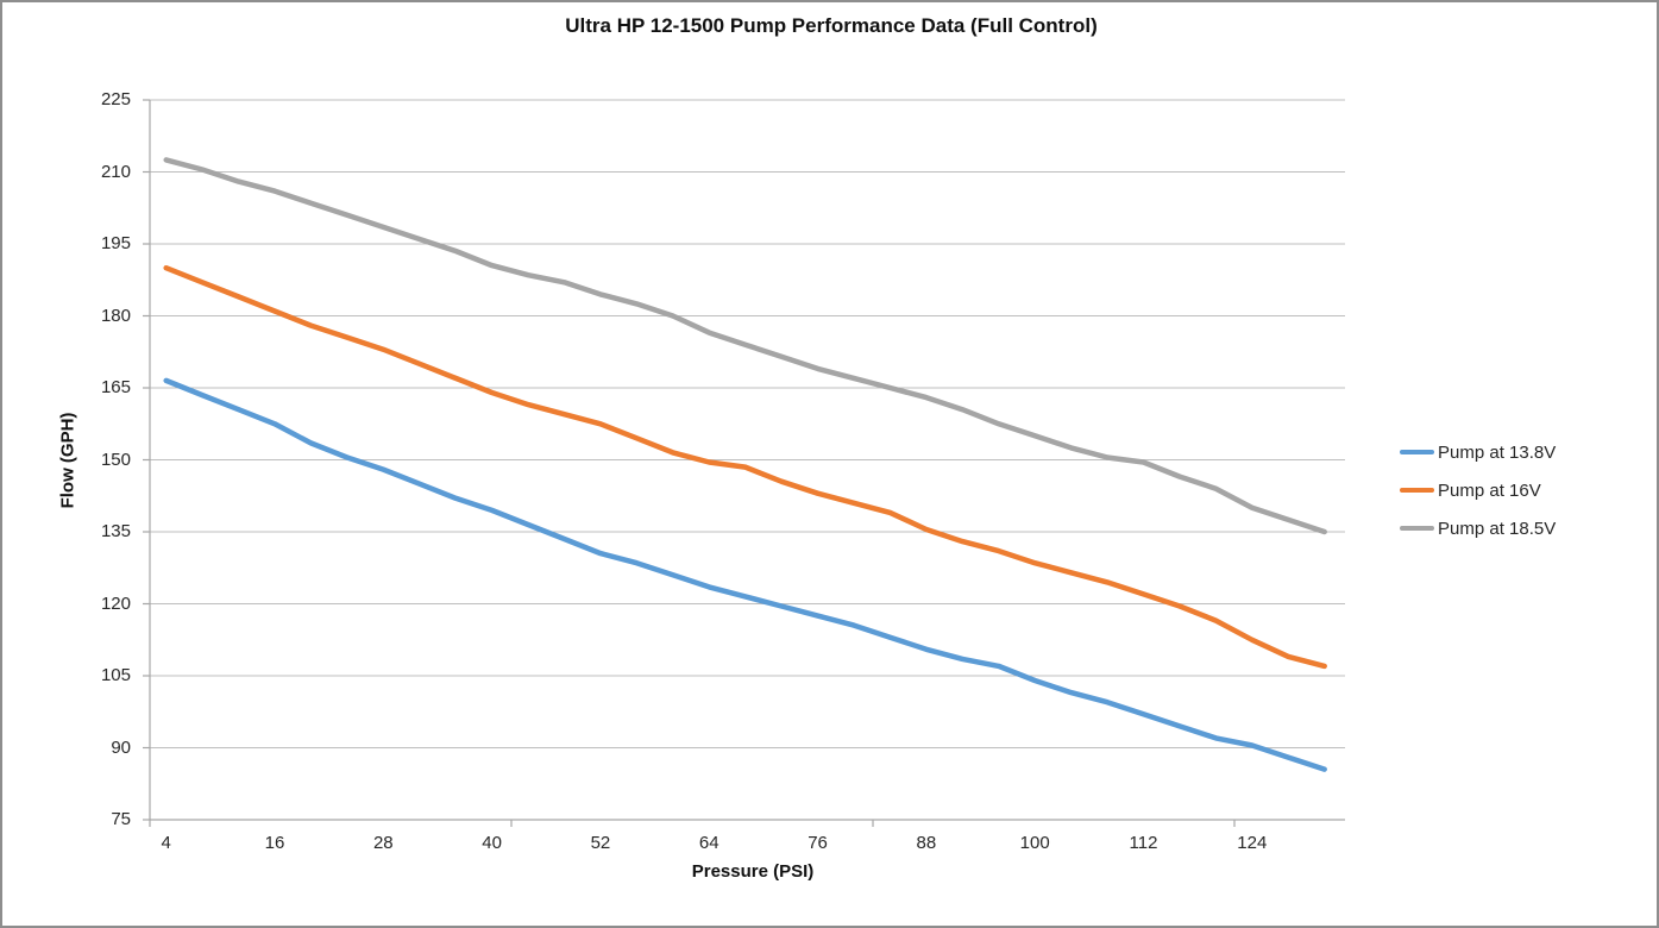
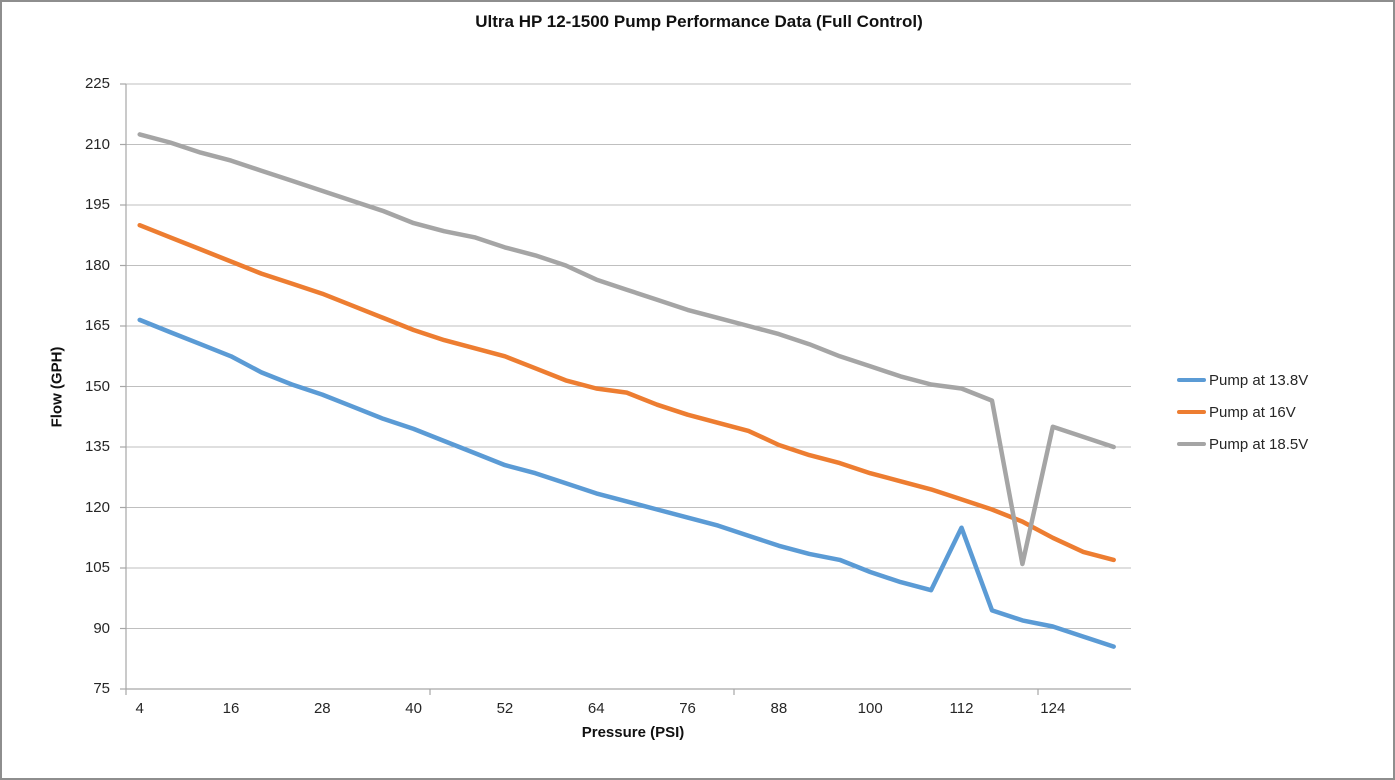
Pump at 13.8V/112: 97 -> 115
Pump at 18.5V/120: 144 -> 106
